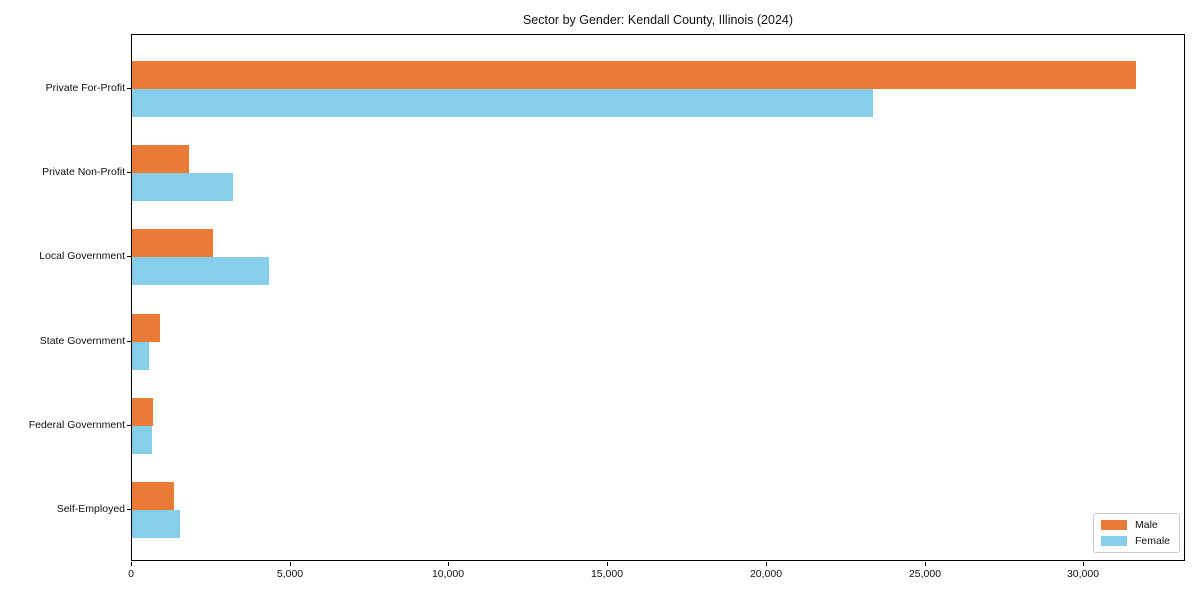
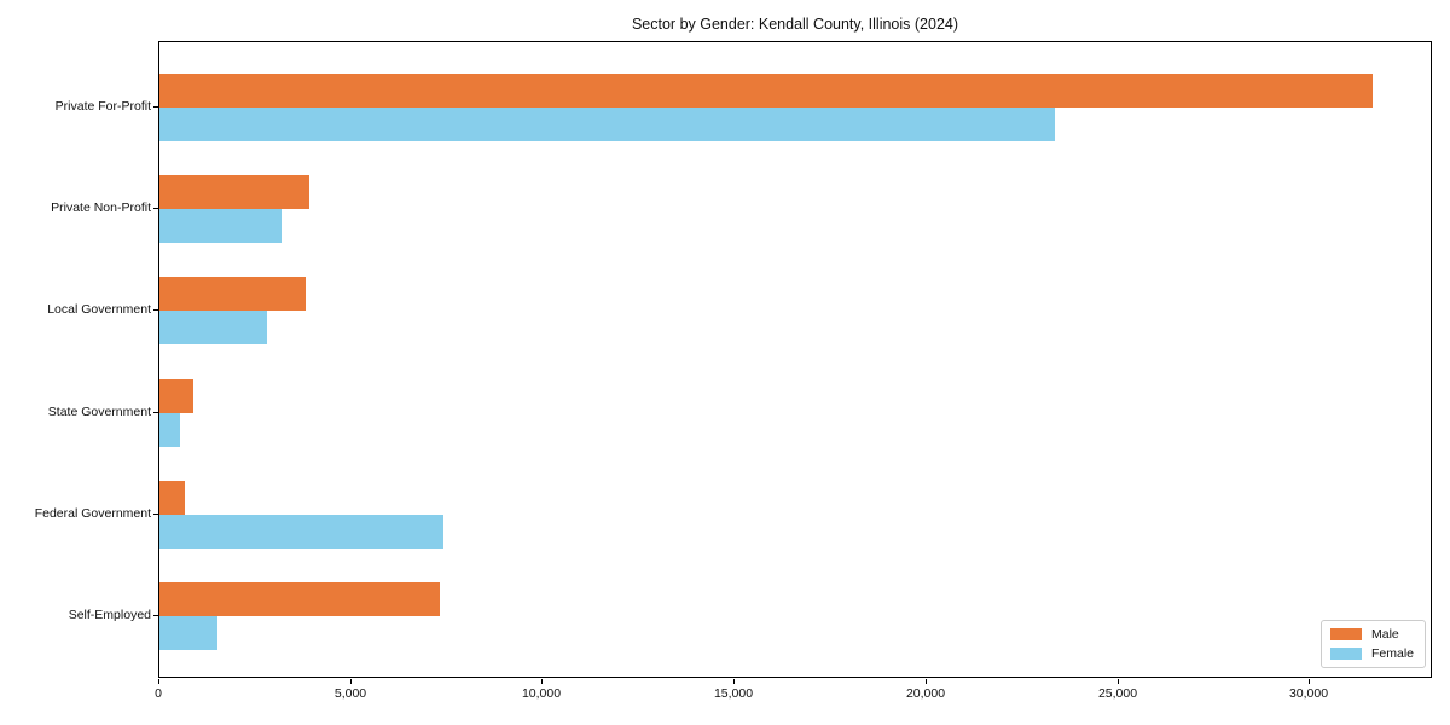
Male/Private Non-Profit: 1800 -> 3900
Male/Local Government: 2600 -> 3800
Female/Local Government: 4300 -> 2800
Female/Federal Government: 600 -> 7400
Male/Self-Employed: 1300 -> 7300
